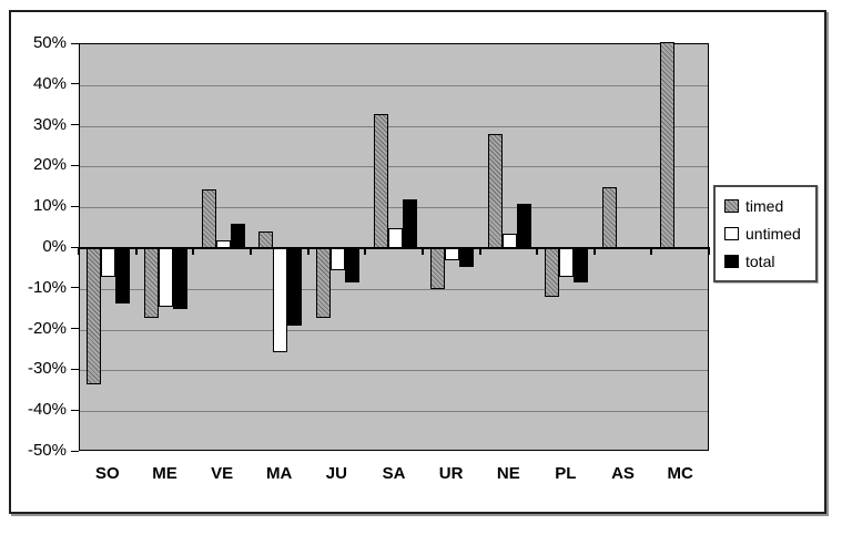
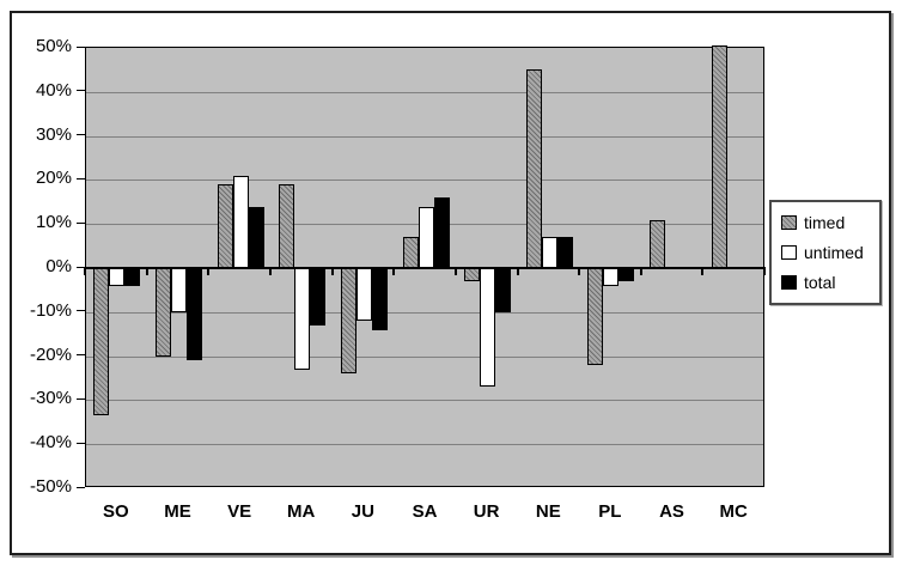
untimed/SO: -7% -> -4%
total/SO: -14% -> -4%
timed/ME: -17% -> -20%
untimed/ME: -14% -> -10%
total/ME: -15% -> -21%
timed/VE: 14% -> 19%
untimed/VE: 2% -> 21%
total/VE: 6% -> 14%
timed/MA: 4% -> 19%
untimed/MA: -26% -> -23%
total/MA: -19% -> -13%
timed/JU: -17% -> -24%
untimed/JU: -6% -> -12%
total/JU: -8% -> -14%
timed/SA: 33% -> 7%
untimed/SA: 5% -> 14%
total/SA: 12% -> 16%
timed/UR: -10% -> -3%
untimed/UR: -3% -> -27%
total/UR: -4% -> -10%
timed/NE: 28% -> 45%
untimed/NE: 4% -> 7%
total/NE: 11% -> 7%
timed/PL: -12% -> -22%
untimed/PL: -7% -> -4%
total/PL: -8% -> -3%
timed/AS: 15% -> 11%
